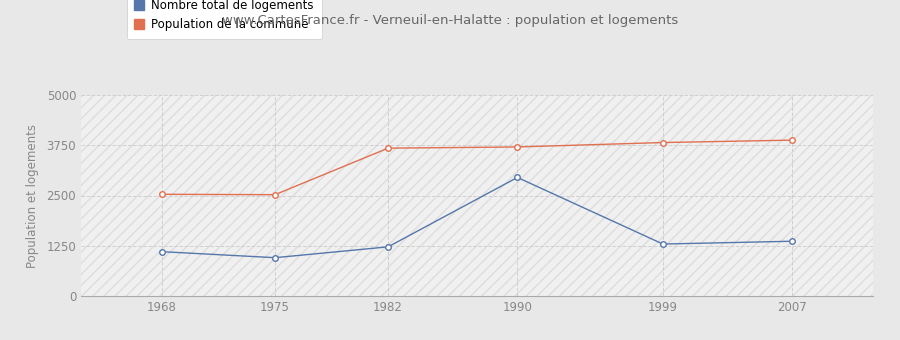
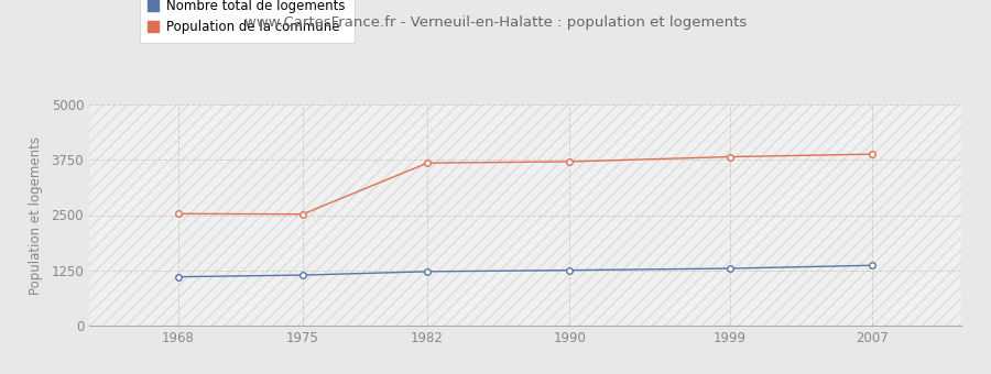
Nombre total de logements/1975: 950 -> 1140
Nombre total de logements/1990: 2950 -> 1250
